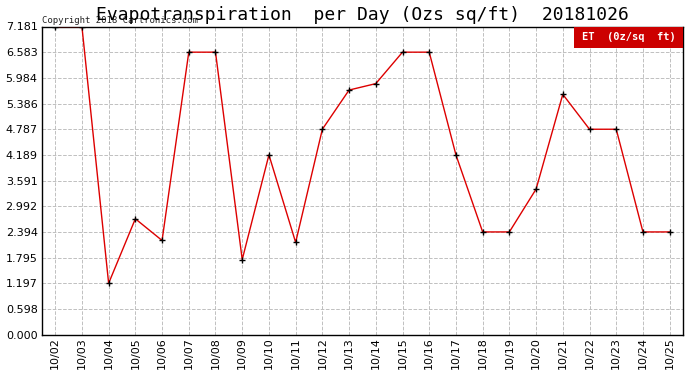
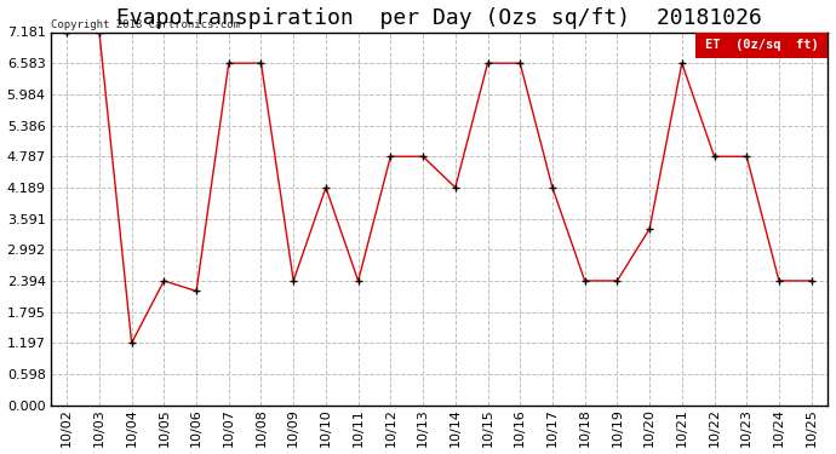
10/05: 2.70 -> 2.39
10/09: 1.75 -> 2.39
10/11: 2.15 -> 2.39
10/13: 5.70 -> 4.79
10/14: 5.85 -> 4.19
10/21: 5.60 -> 6.58
